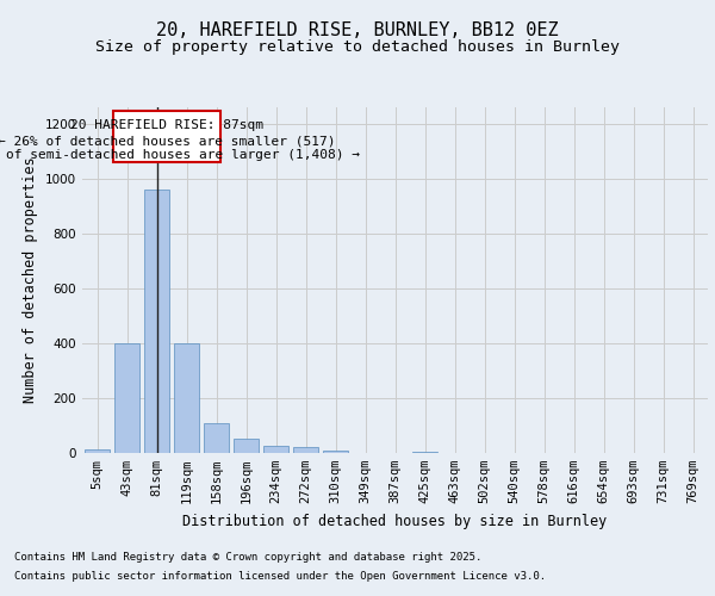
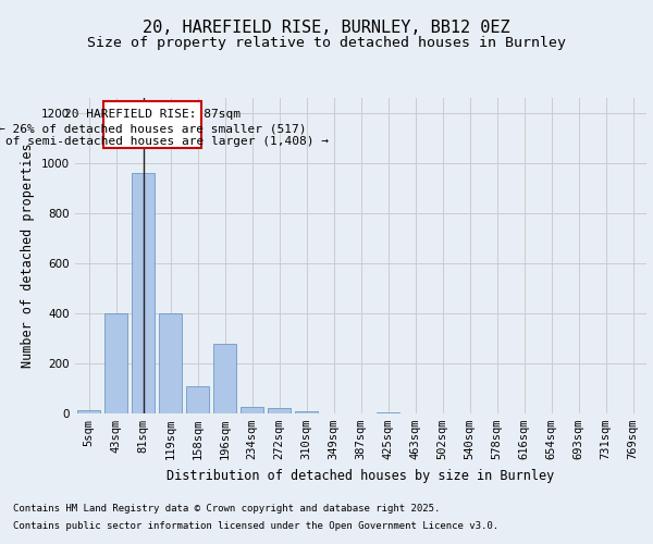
196sqm: 50 -> 280
